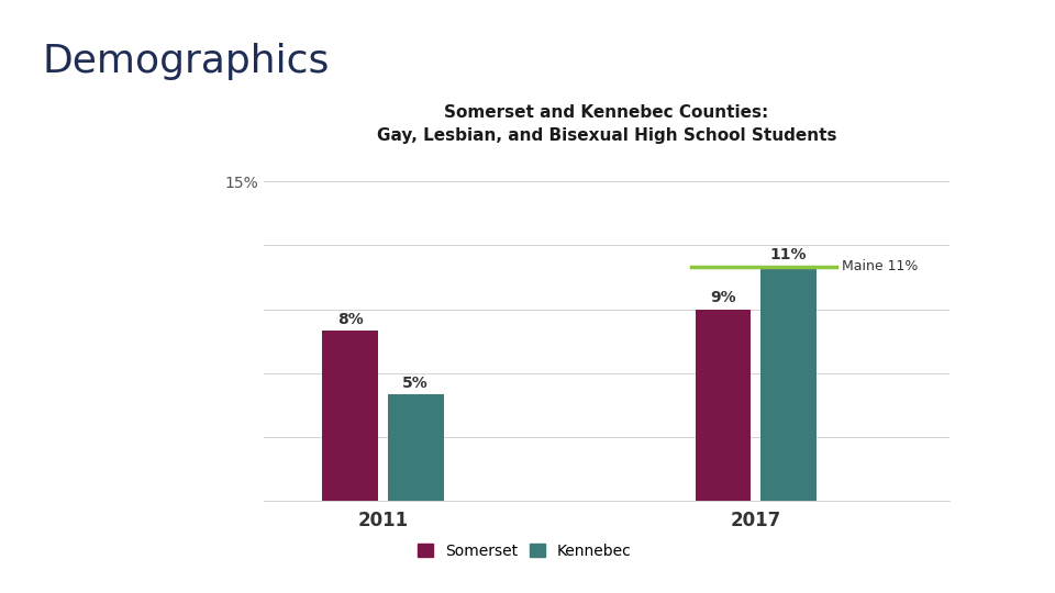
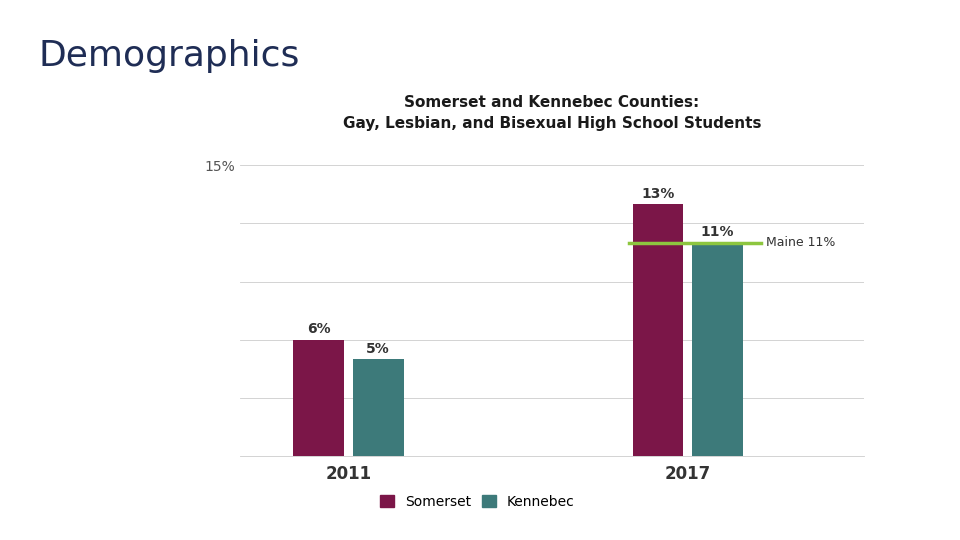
Somerset/2011: 8% -> 6%
Somerset/2017: 9% -> 13%
